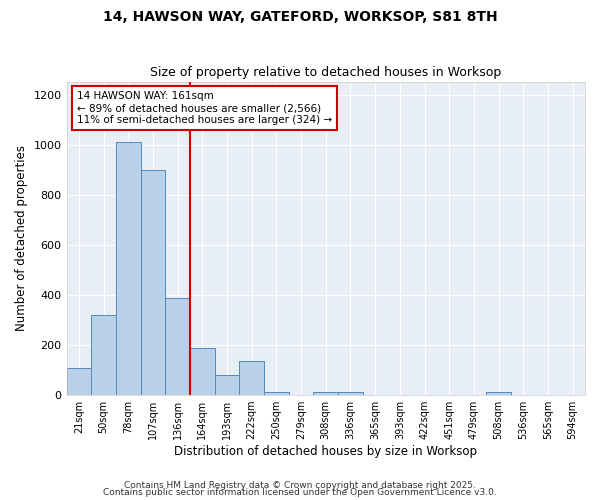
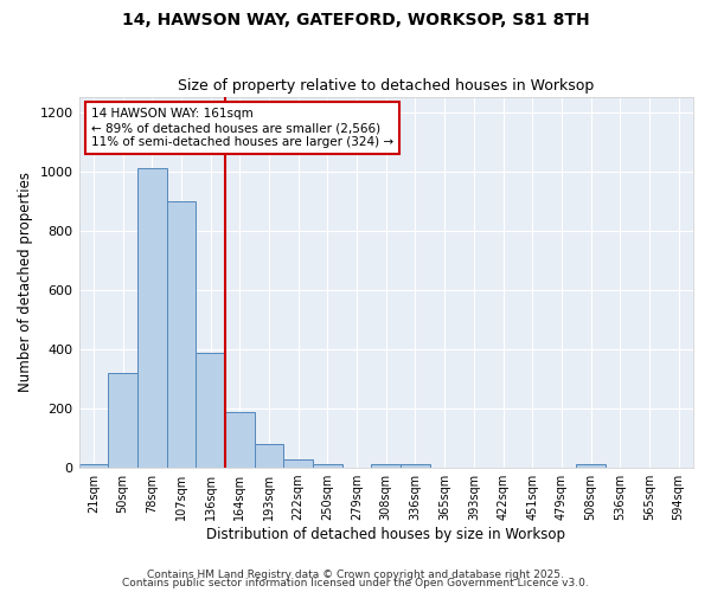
21sqm: 105 -> 10
222sqm: 135 -> 25
